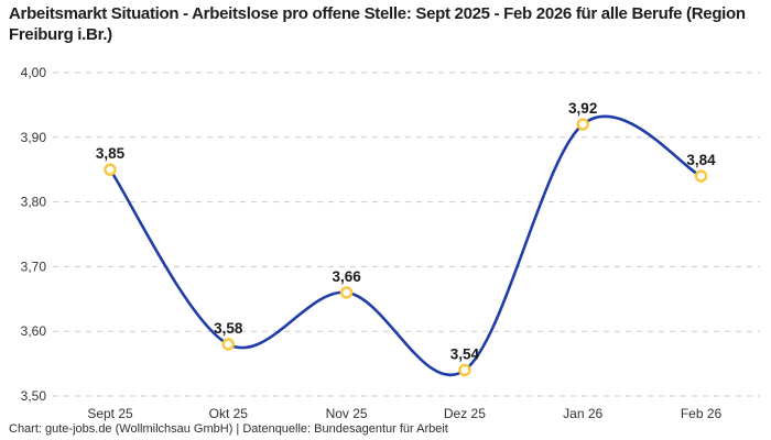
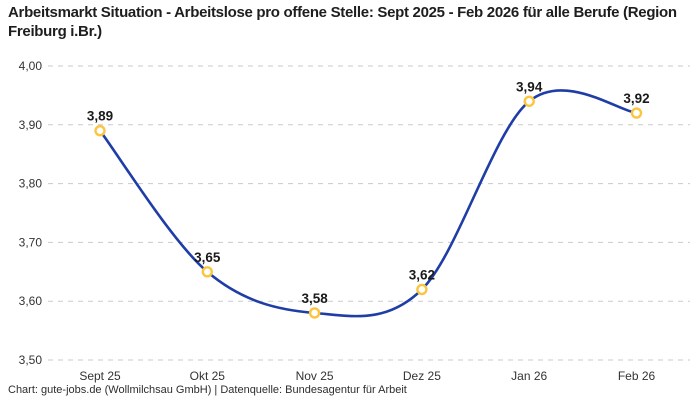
Sept 25: 3,85 -> 3,89
Okt 25: 3,58 -> 3,65
Nov 25: 3,66 -> 3,58
Dez 25: 3,54 -> 3,62
Jan 26: 3,92 -> 3,94
Feb 26: 3,84 -> 3,92
